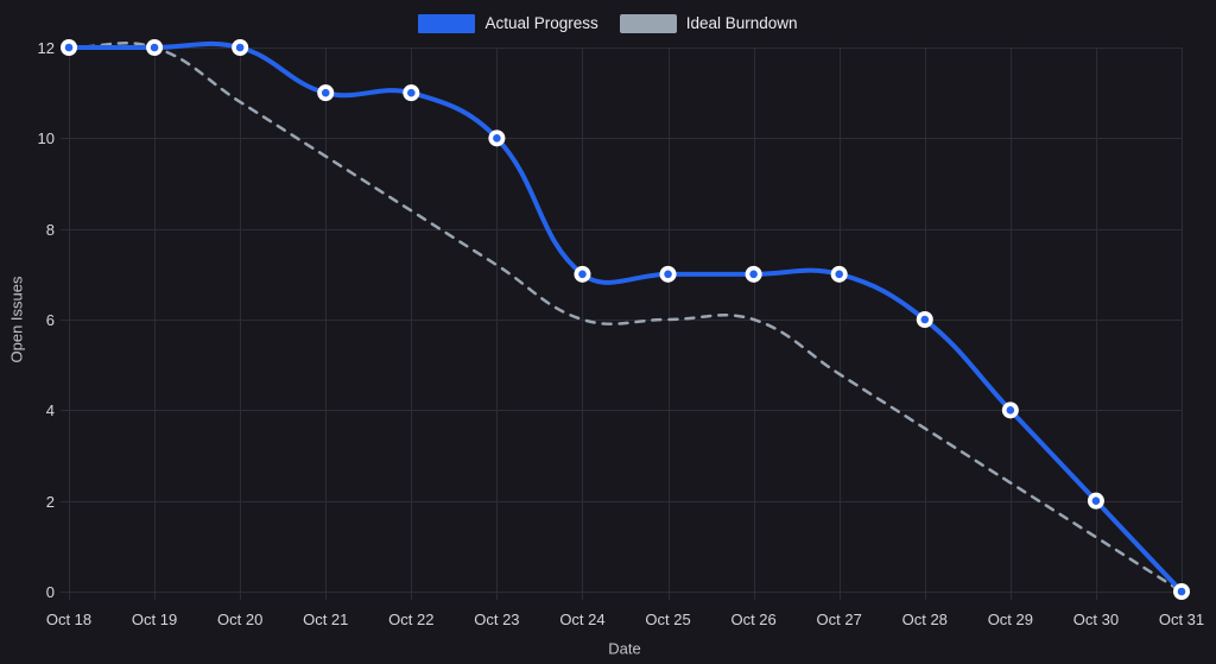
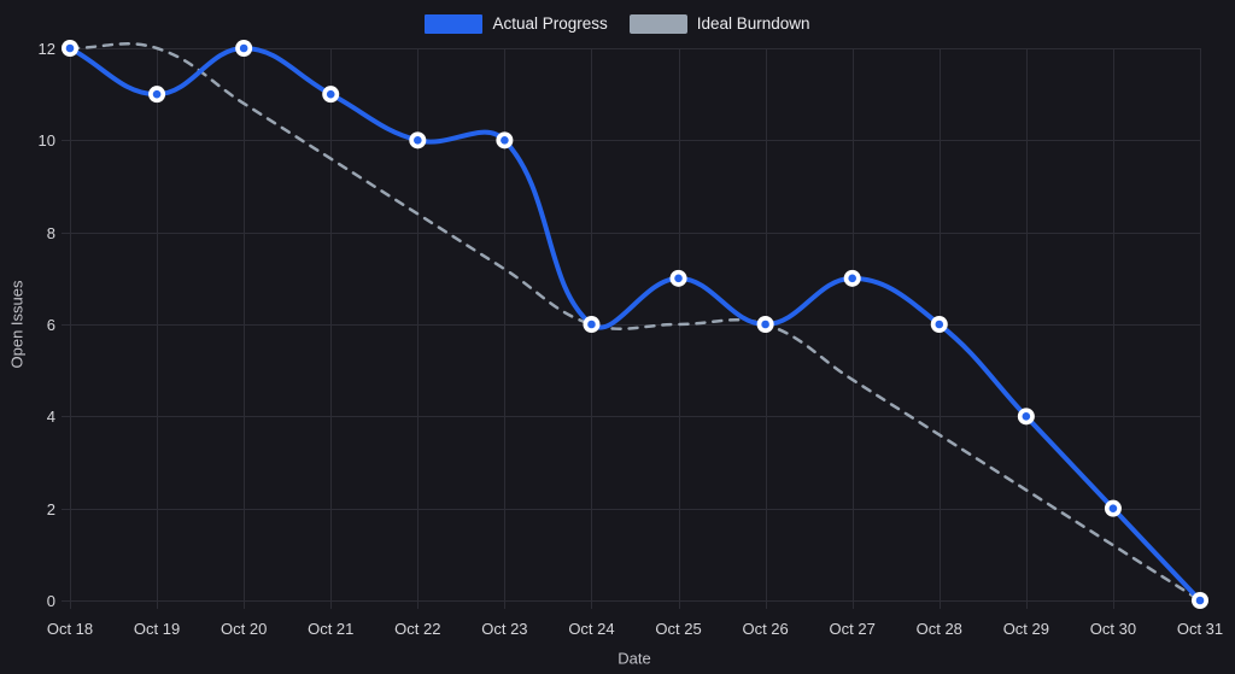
Actual Progress/Oct 19: 12 -> 11
Actual Progress/Oct 22: 11 -> 10
Actual Progress/Oct 24: 7 -> 6
Actual Progress/Oct 26: 7 -> 6
